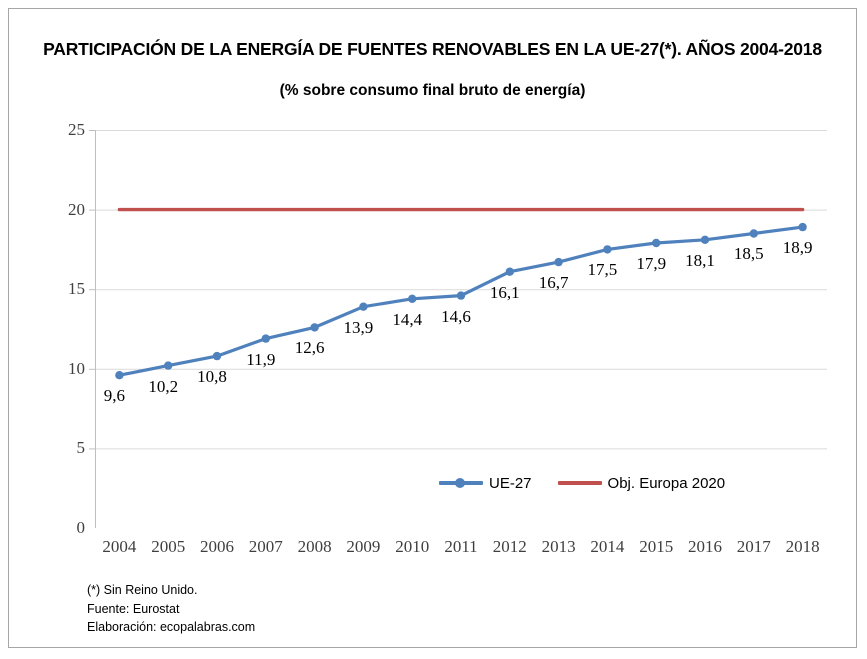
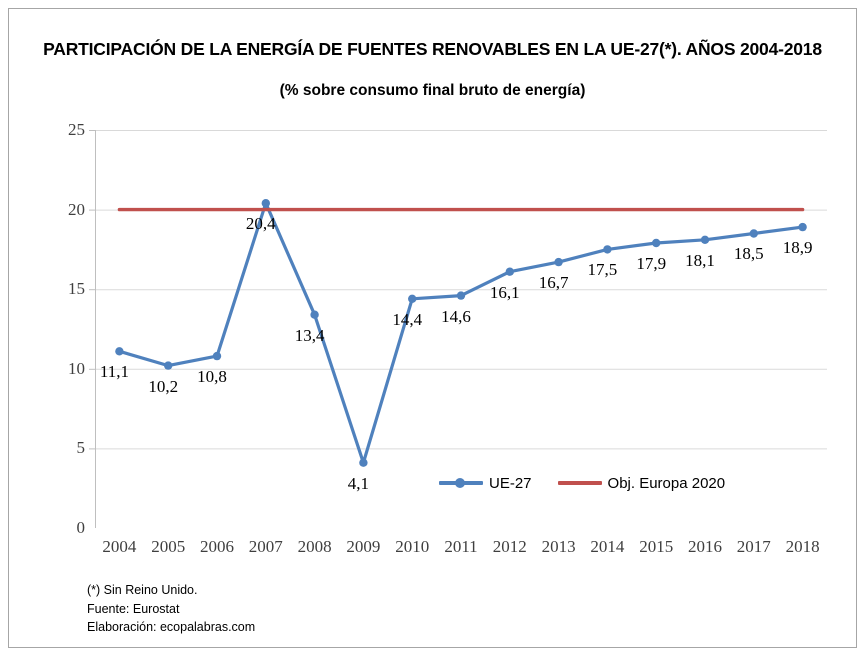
UE-27/2004: 9,6 -> 11,1
UE-27/2007: 11,9 -> 20,4
UE-27/2008: 12,6 -> 13,4
UE-27/2009: 13,9 -> 4,1
